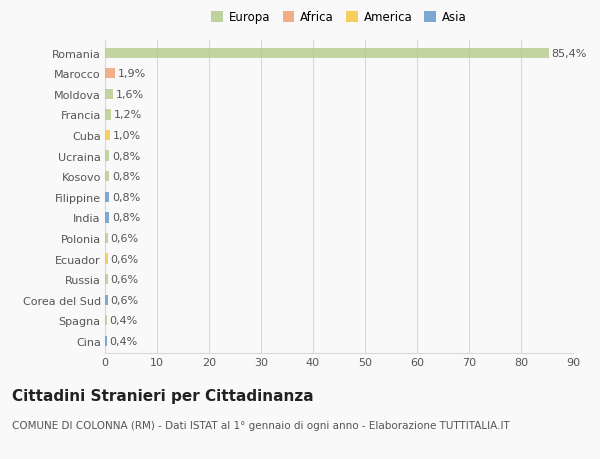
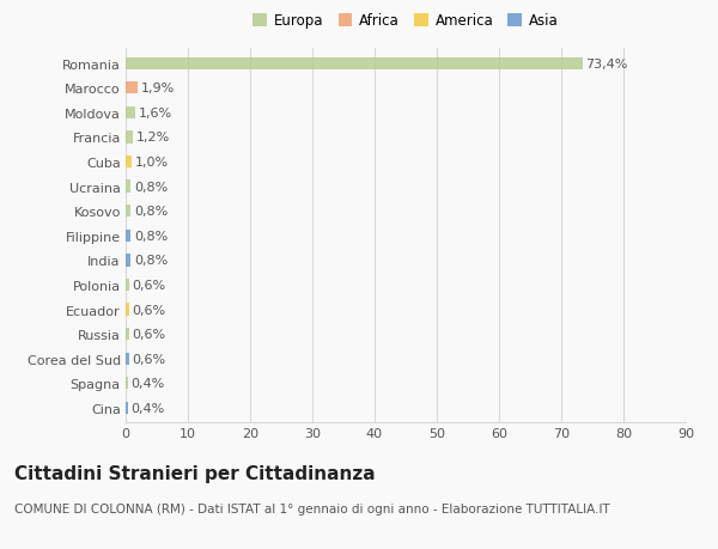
Romania: 85,4% -> 73,4%
